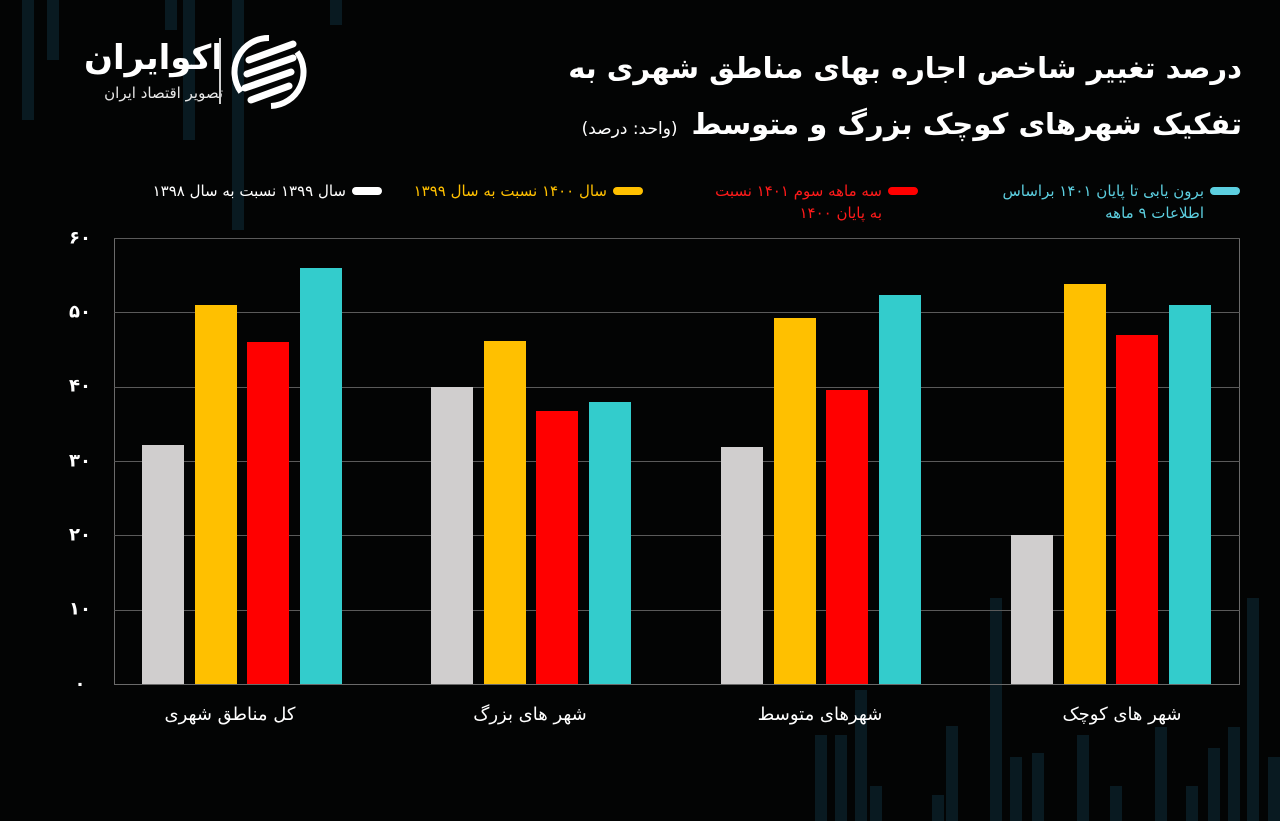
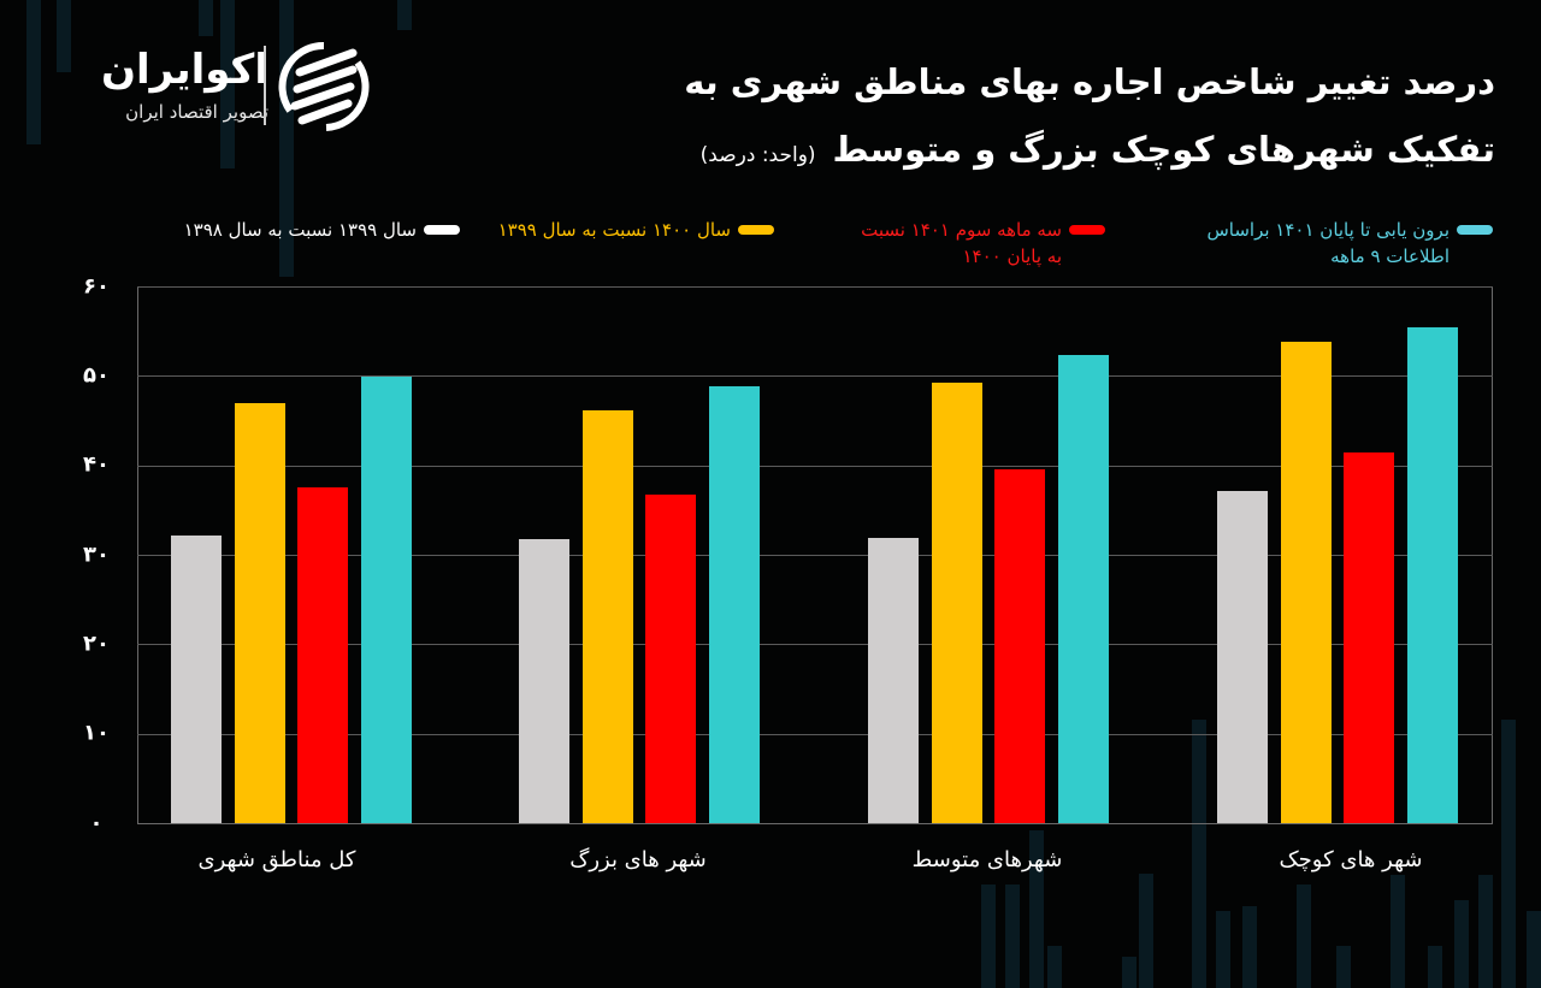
سال ۱۴۰۰ نسبت به سال ۱۳۹۹/کل مناطق شهری: 51 -> 47
سه ماهه سوم ۱۴۰۱ نسبت به پایان ۱۴۰۰/کل مناطق شهری: 46 -> 38
برون یابی تا پایان ۱۴۰۱ براساس اطلاعات ۹ ماهه/کل مناطق شهری: 56 -> 50
سال ۱۳۹۹ نسبت به سال ۱۳۹۸/شهر های بزرگ: 40 -> 32
برون یابی تا پایان ۱۴۰۱ براساس اطلاعات ۹ ماهه/شهر های بزرگ: 38 -> 49
سال ۱۳۹۹ نسبت به سال ۱۳۹۸/شهر های کوچک: 20 -> 37
سه ماهه سوم ۱۴۰۱ نسبت به پایان ۱۴۰۰/شهر های کوچک: 47 -> 42
برون یابی تا پایان ۱۴۰۱ براساس اطلاعات ۹ ماهه/شهر های کوچک: 51 -> 55
